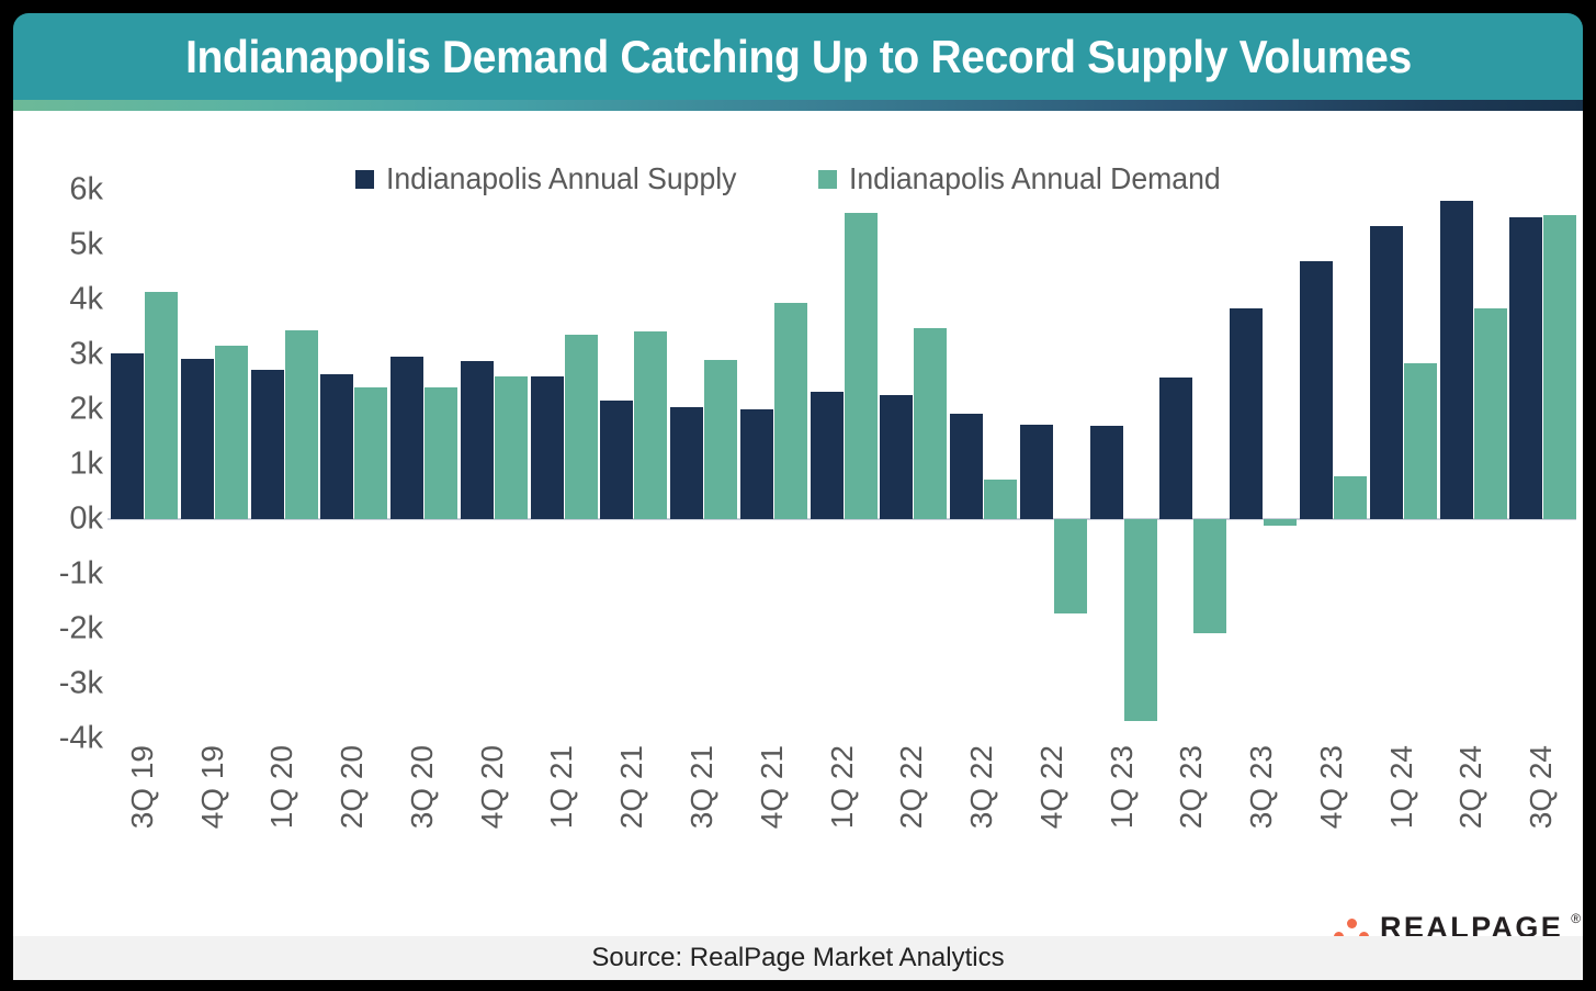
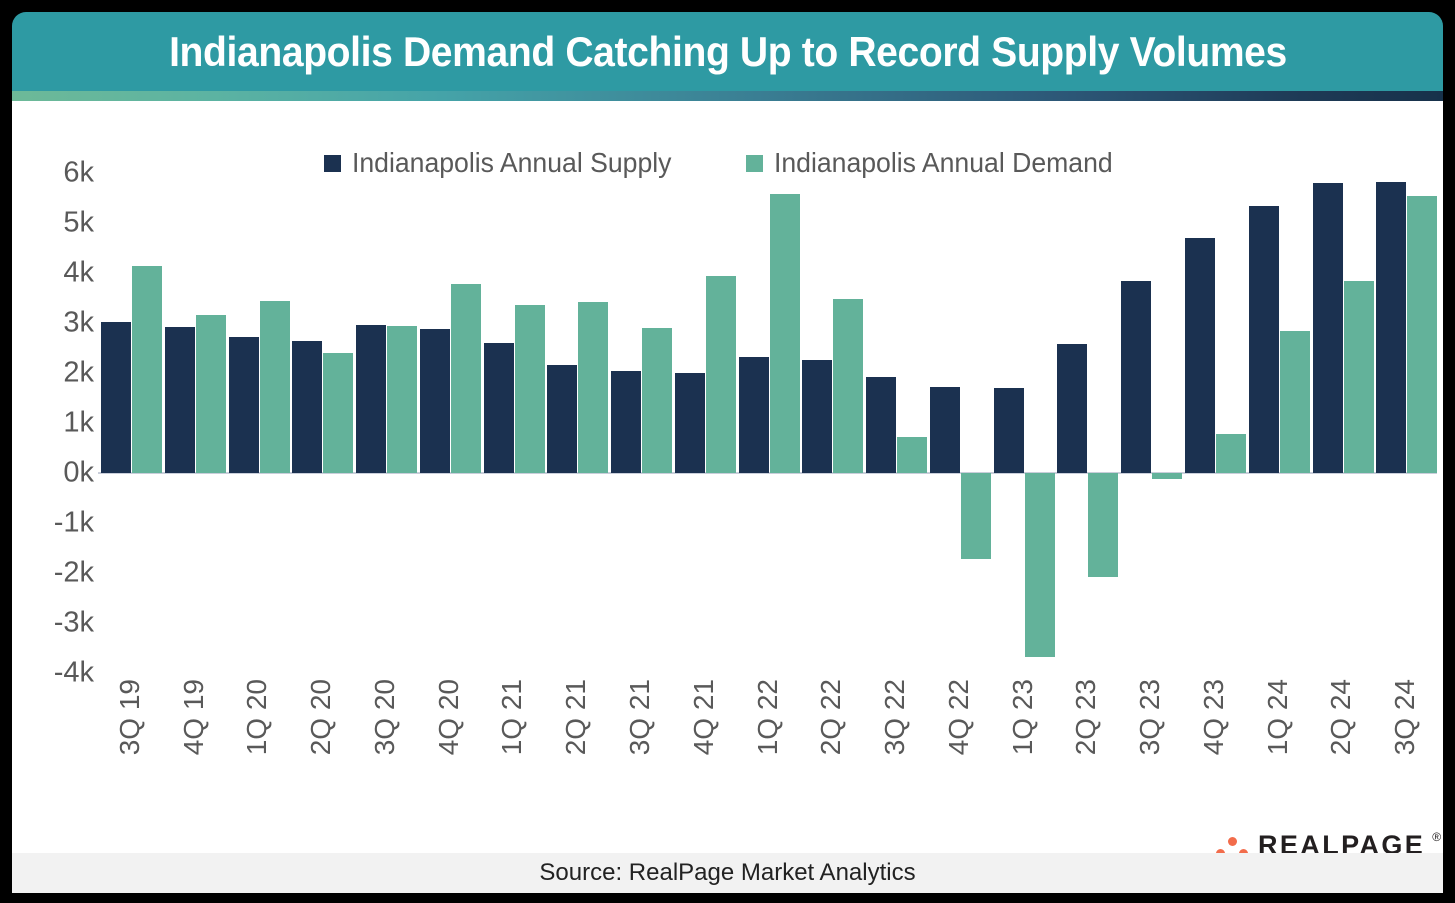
Indianapolis Annual Demand/3Q 20: 2.4k -> 3.0k
Indianapolis Annual Demand/4Q 20: 2.6k -> 3.8k
Indianapolis Annual Supply/3Q 24: 5.5k -> 5.8k
